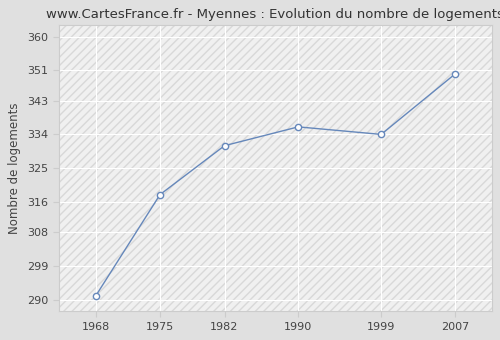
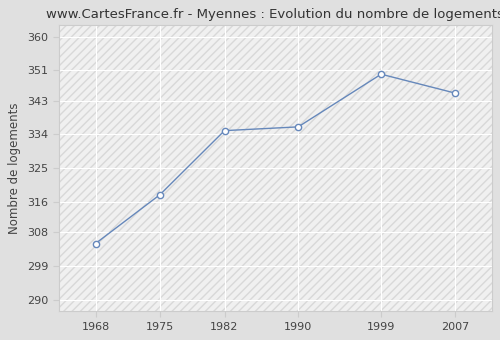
1968: 291 -> 305
1982: 331 -> 335
1999: 334 -> 350
2007: 350 -> 345
